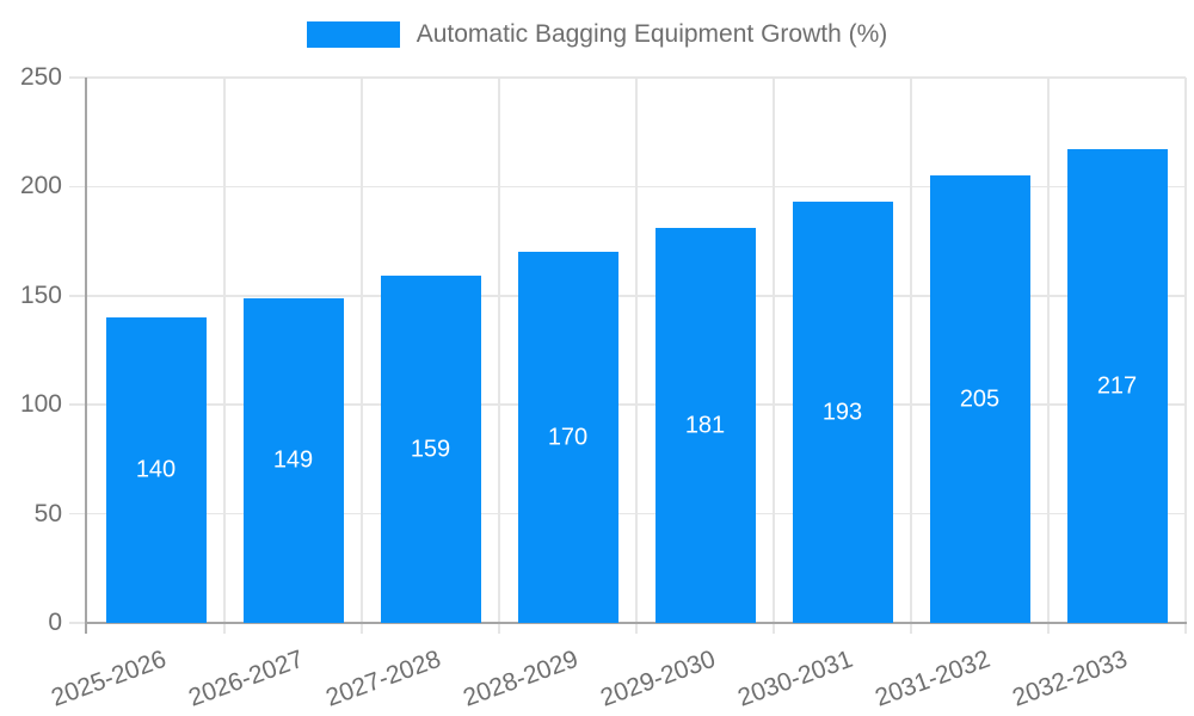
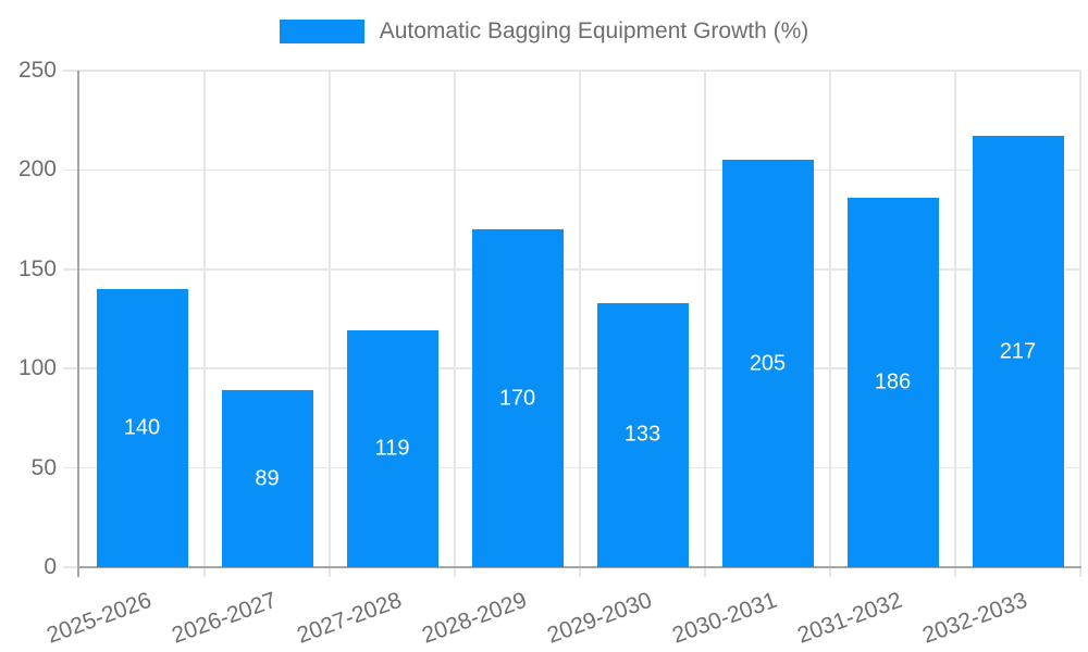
2026-2027: 149 -> 89
2027-2028: 159 -> 119
2029-2030: 181 -> 133
2030-2031: 193 -> 205
2031-2032: 205 -> 186
